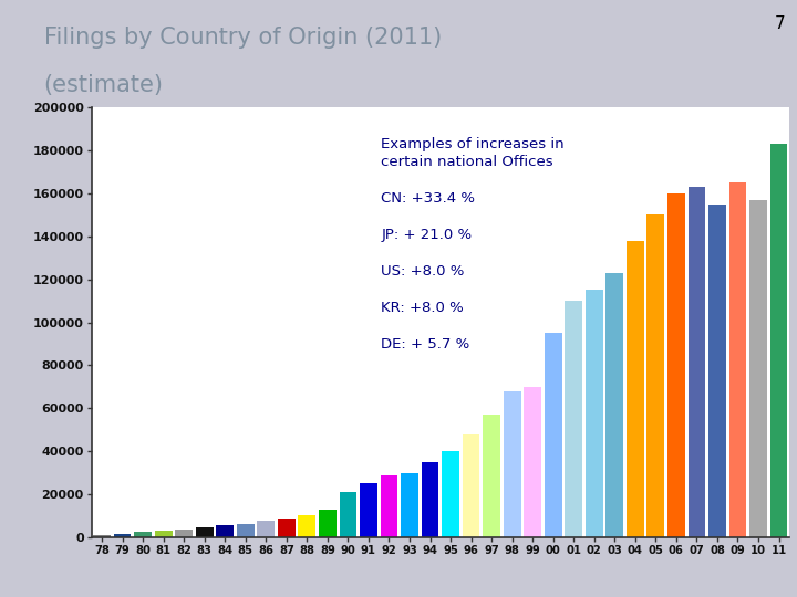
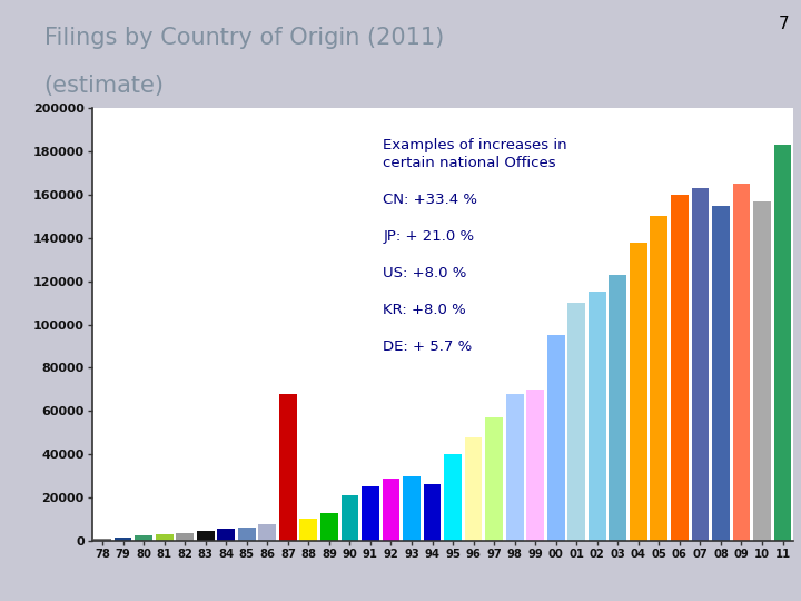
87: 9000 -> 68000
94: 35000 -> 26000
